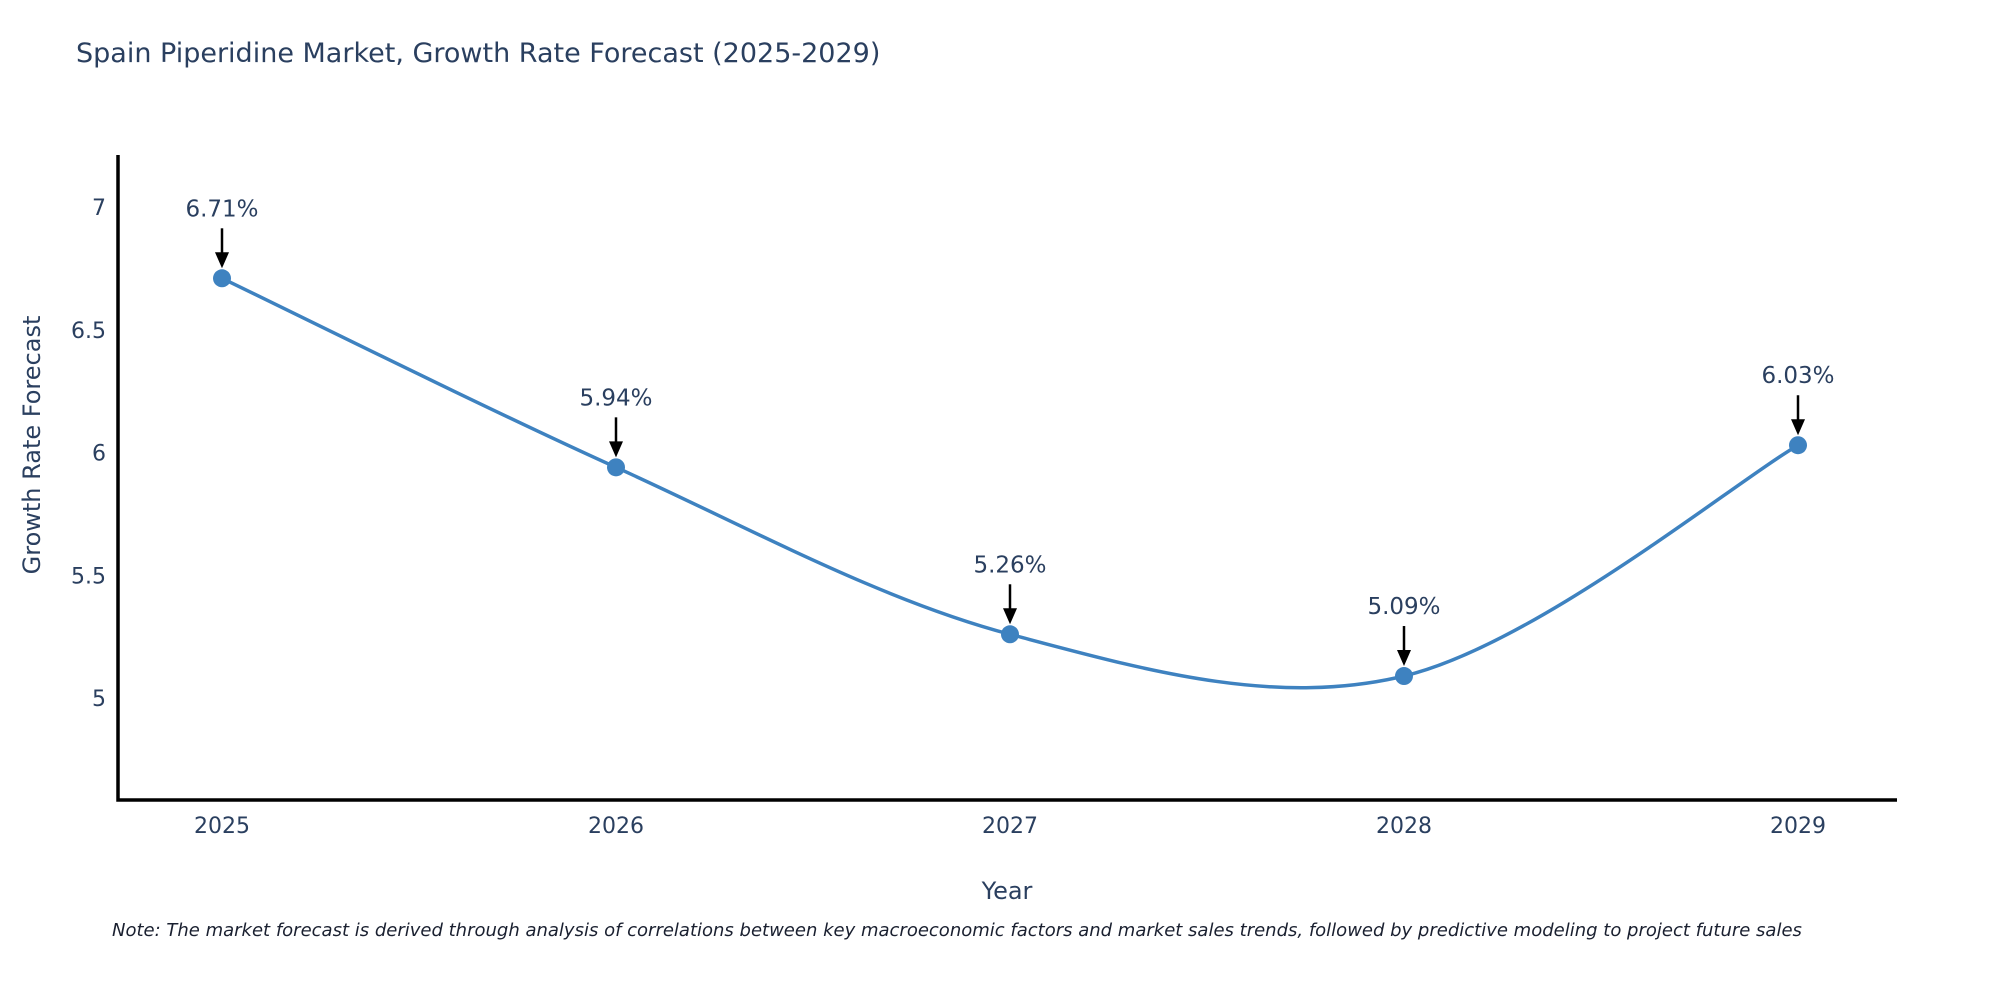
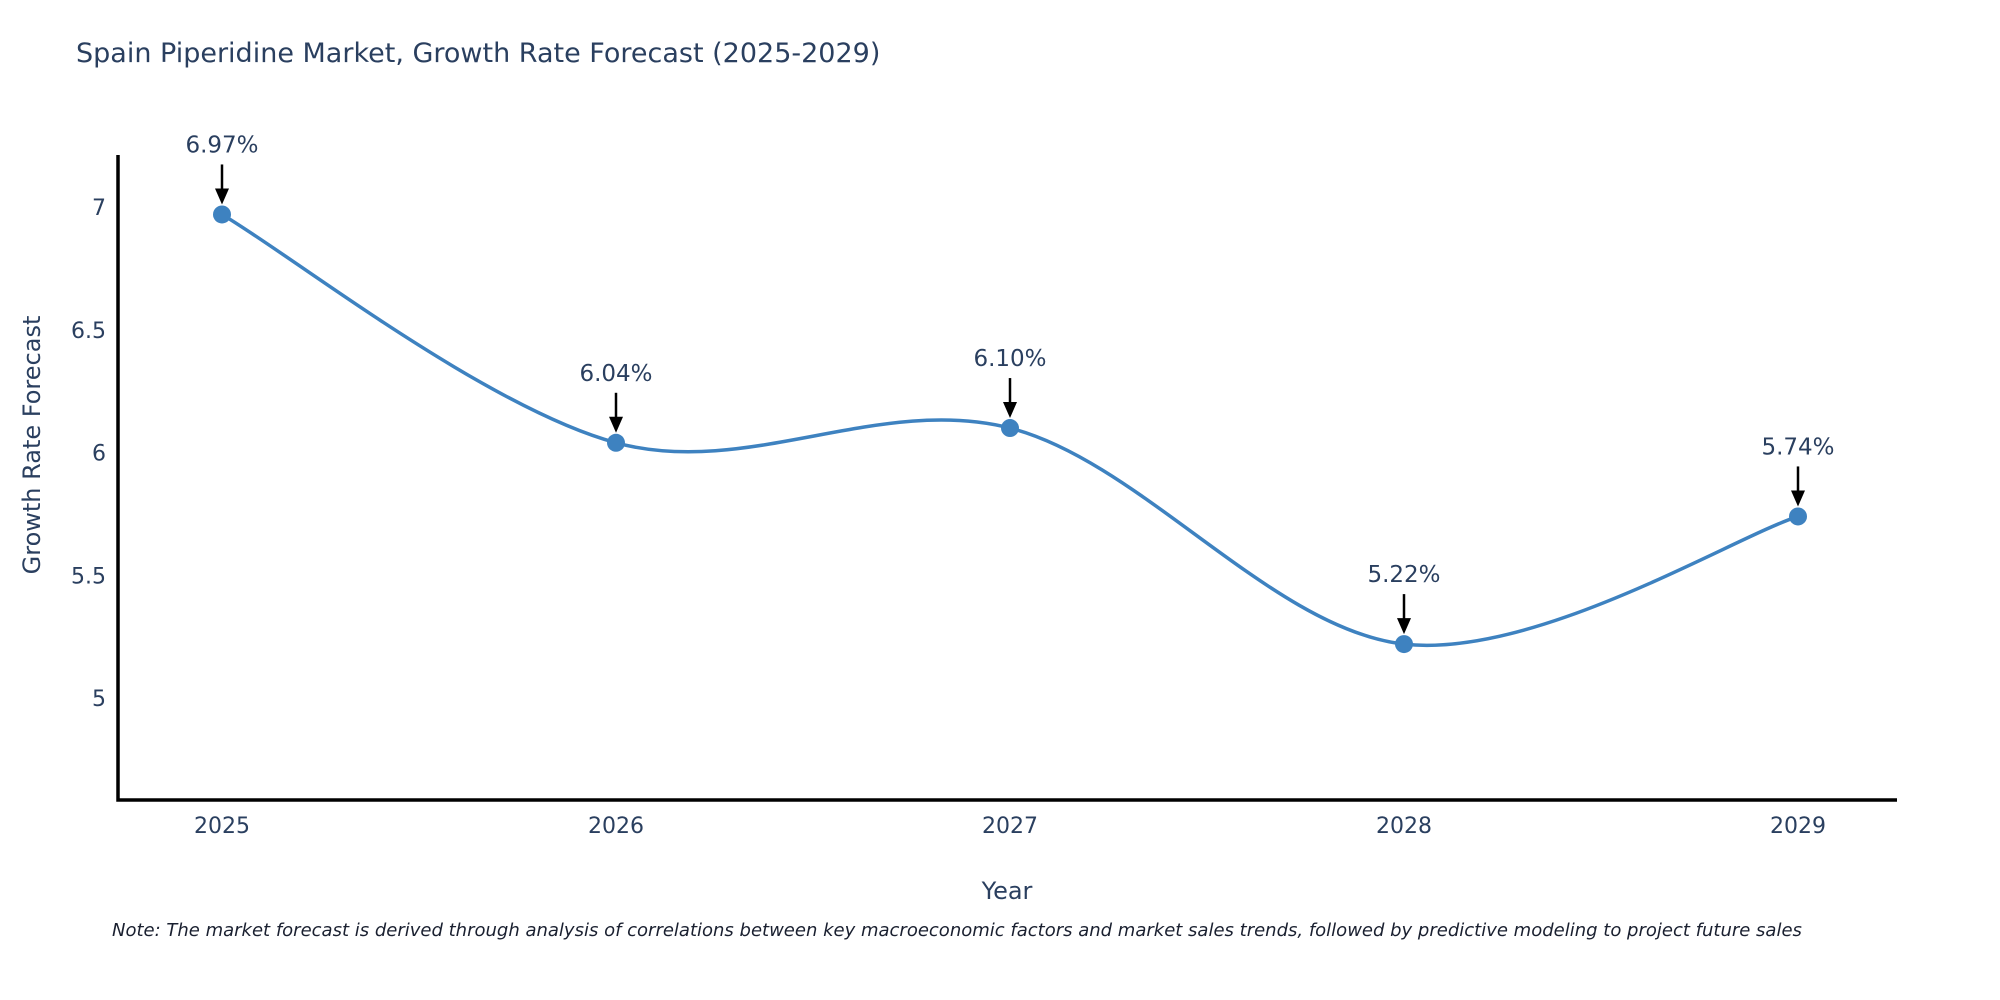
2025: 6.71% -> 6.97%
2026: 5.94% -> 6.04%
2027: 5.26% -> 6.10%
2028: 5.09% -> 5.22%
2029: 6.03% -> 5.74%
